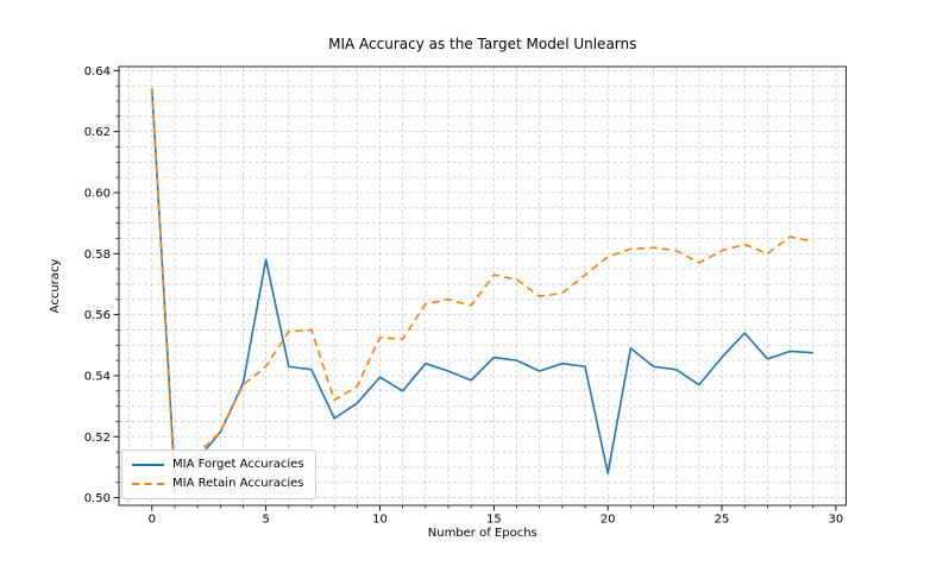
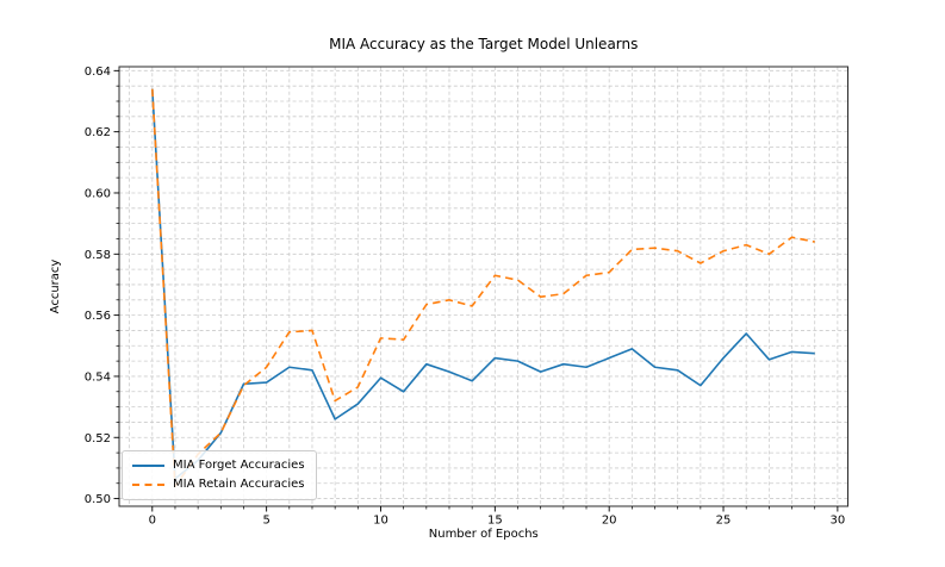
MIA Forget Accuracies/5: 0.578 -> 0.538
MIA Forget Accuracies/20: 0.508 -> 0.546
MIA Retain Accuracies/20: 0.579 -> 0.574
